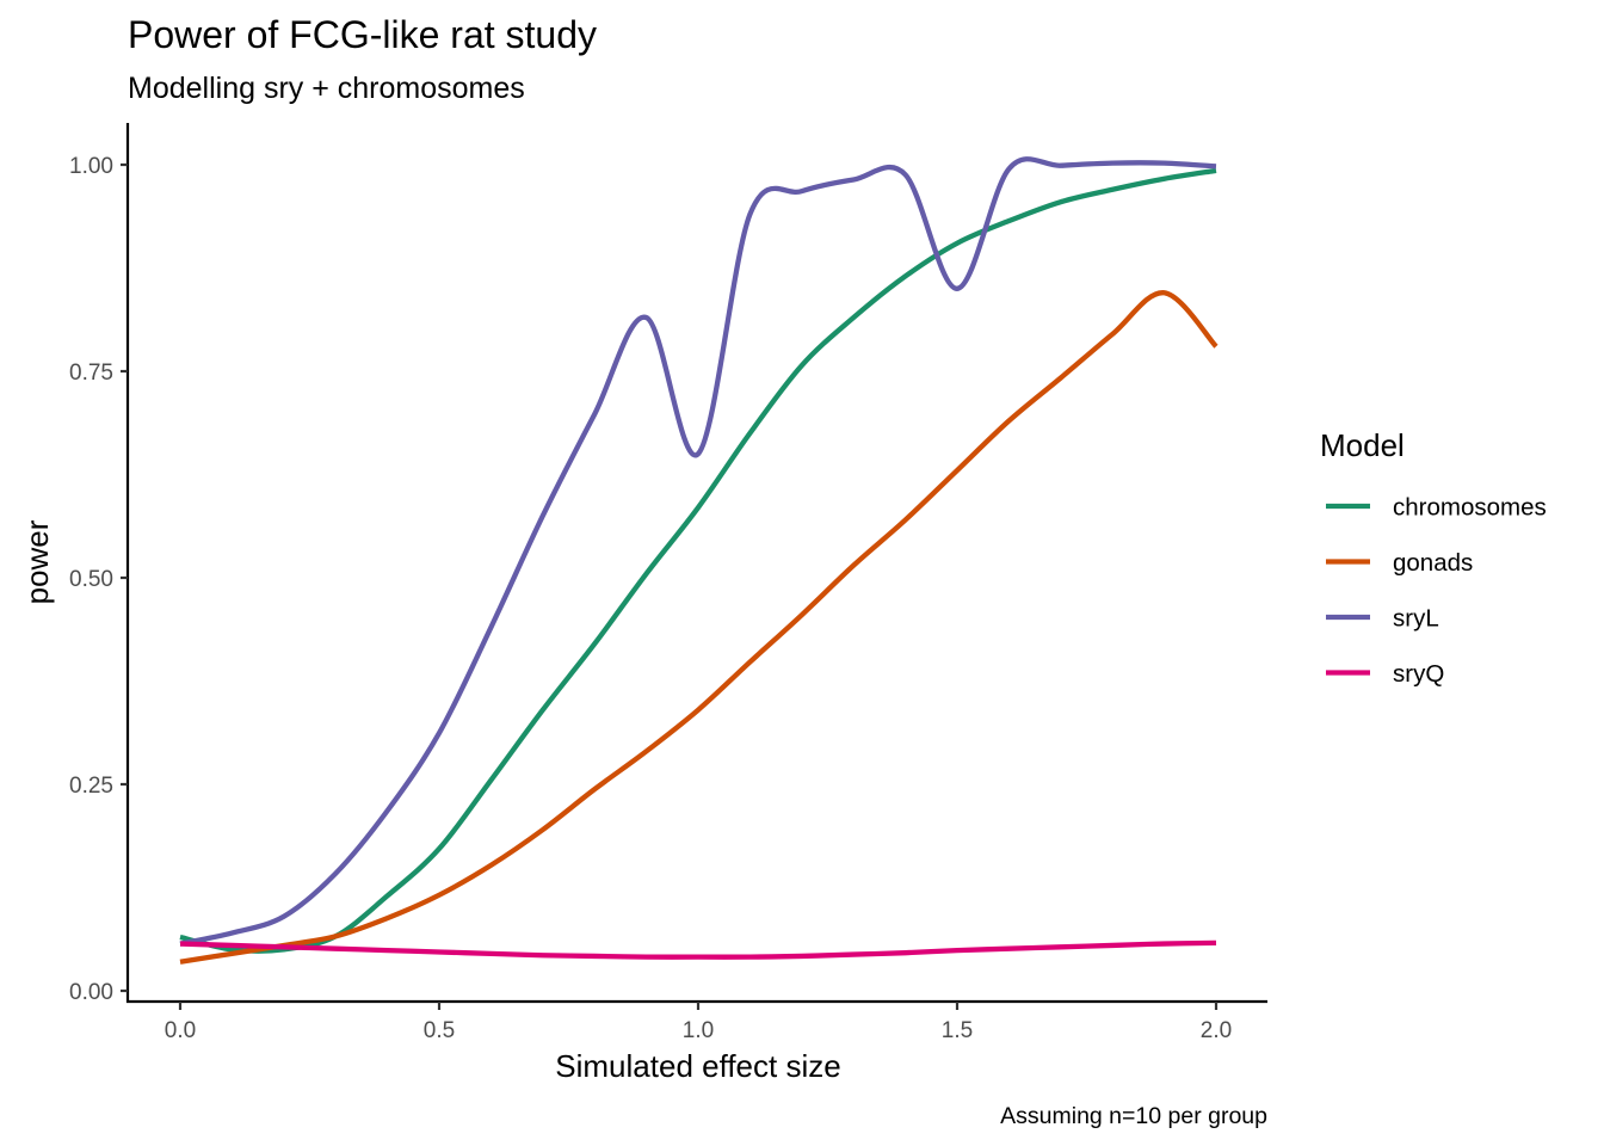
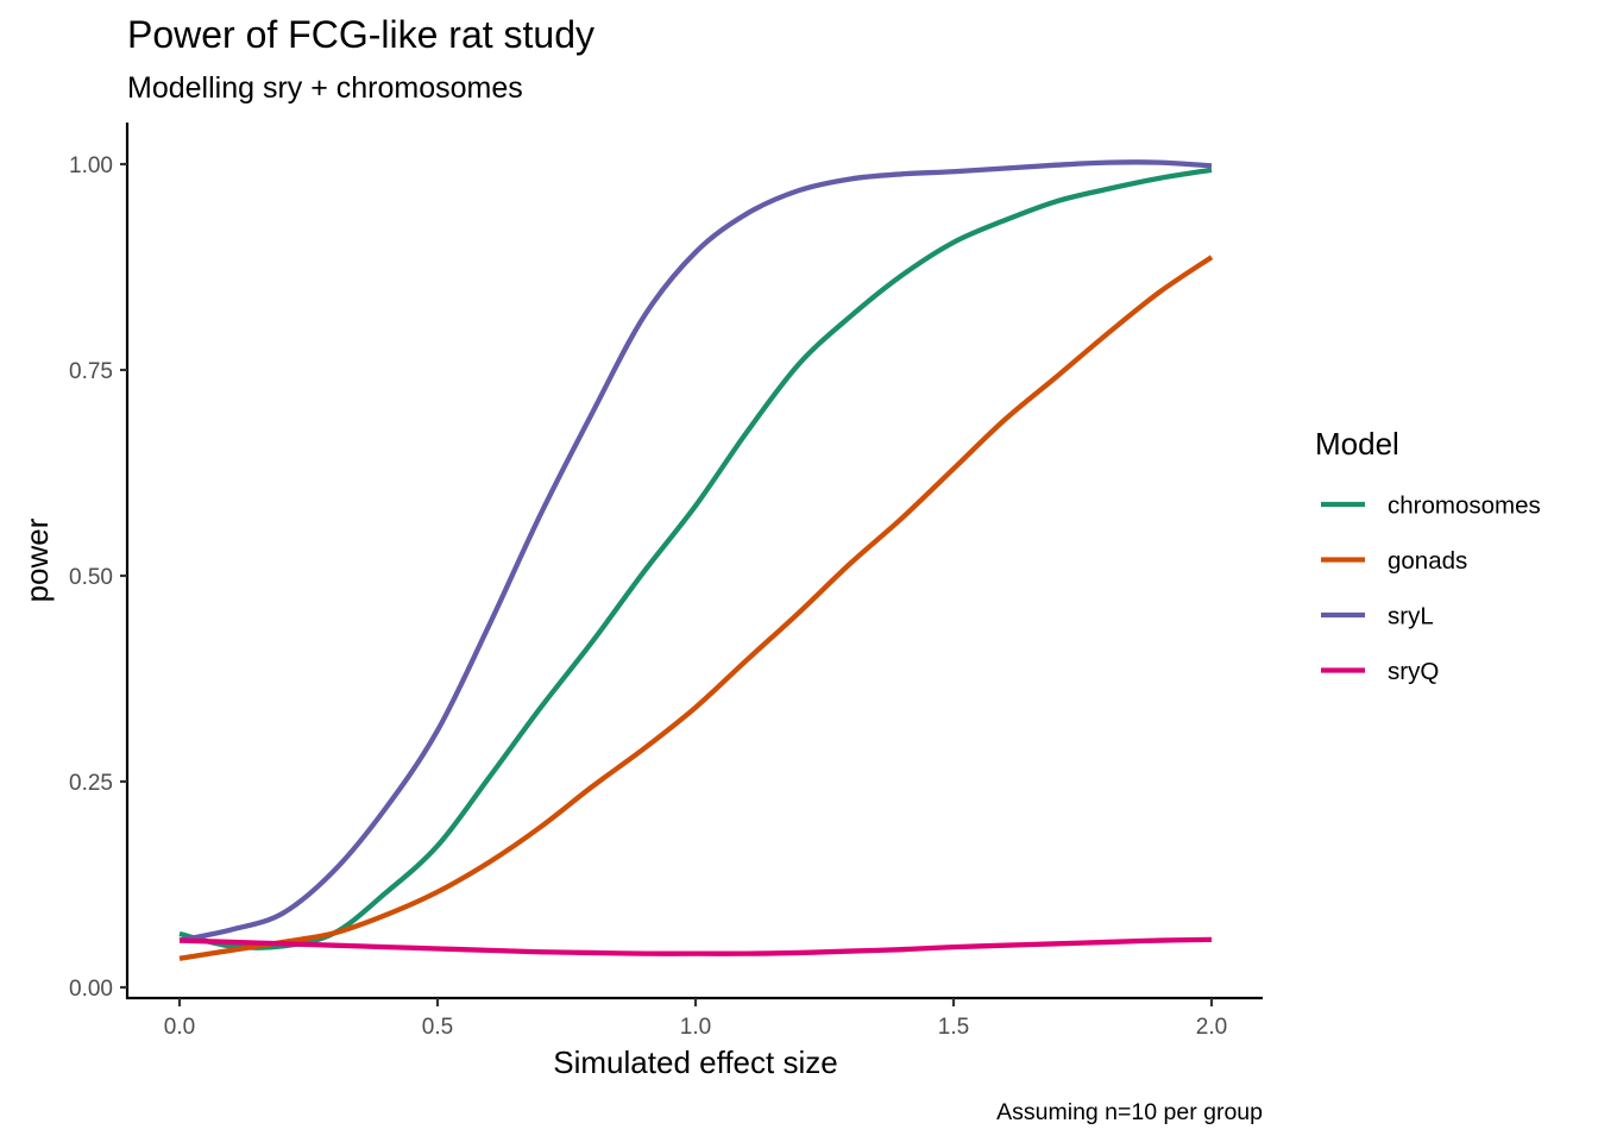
sryL/1.0: 0.65 -> 0.89
sryL/1.5: 0.85 -> 0.99
gonads/2.0: 0.78 -> 0.89
